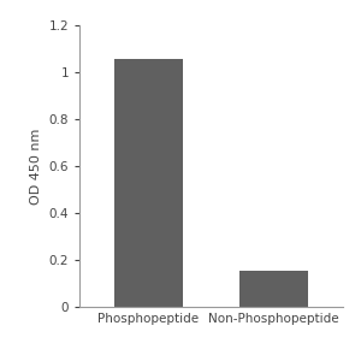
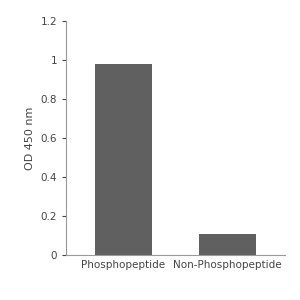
Phosphopeptide: 1.05 -> 0.98
Non-Phosphopeptide: 0.15 -> 0.11
